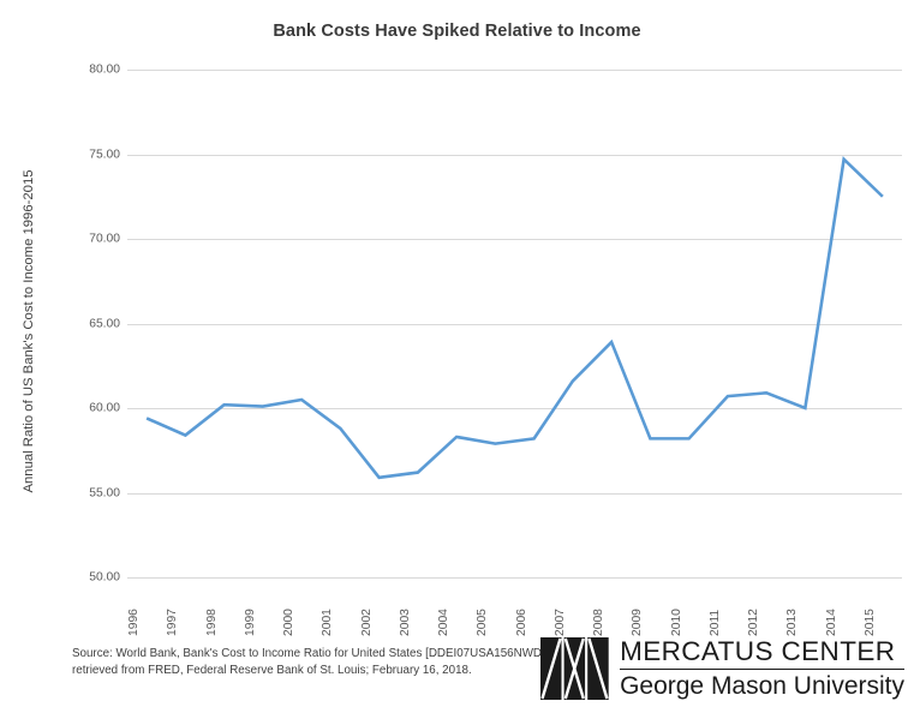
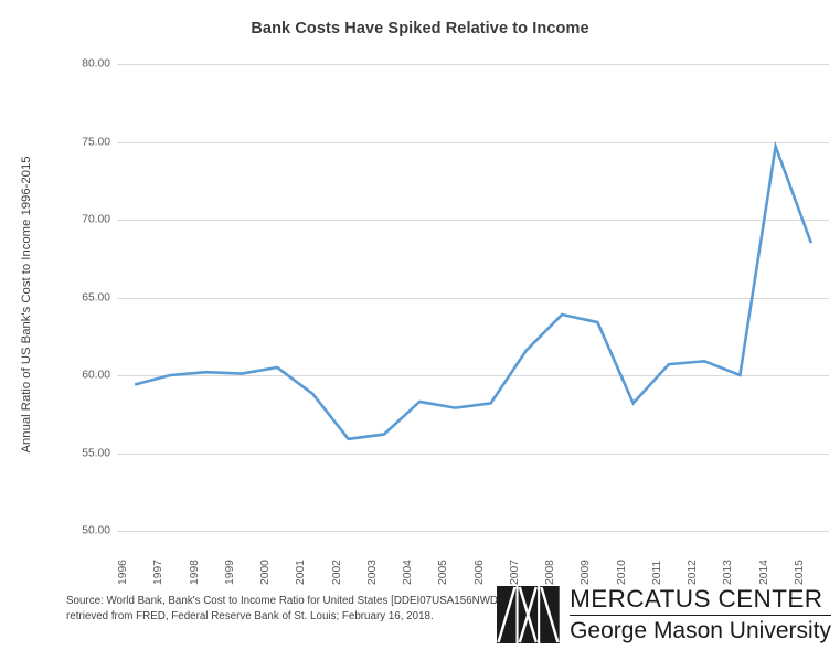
1997: 58.4 -> 60.0
2009: 58.2 -> 63.4
2015: 72.5 -> 68.5
